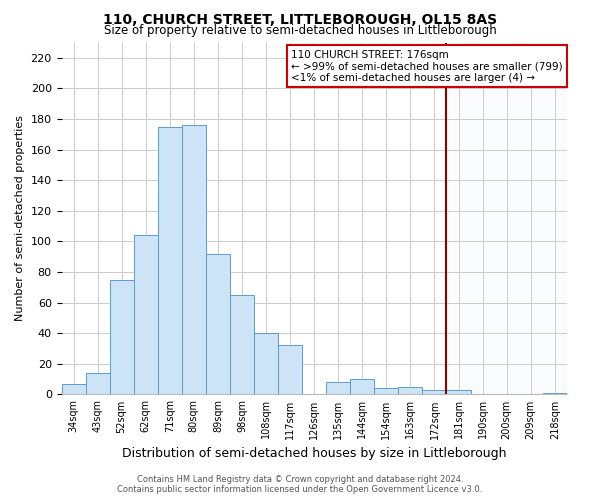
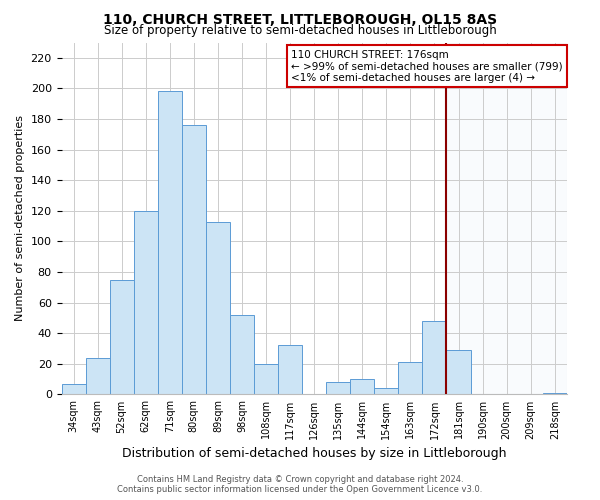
43sqm: 14 -> 24
62sqm: 104 -> 120
71sqm: 175 -> 198
89sqm: 92 -> 113
98sqm: 65 -> 52
108sqm: 40 -> 20
163sqm: 5 -> 21
172sqm: 3 -> 48
181sqm: 3 -> 29
